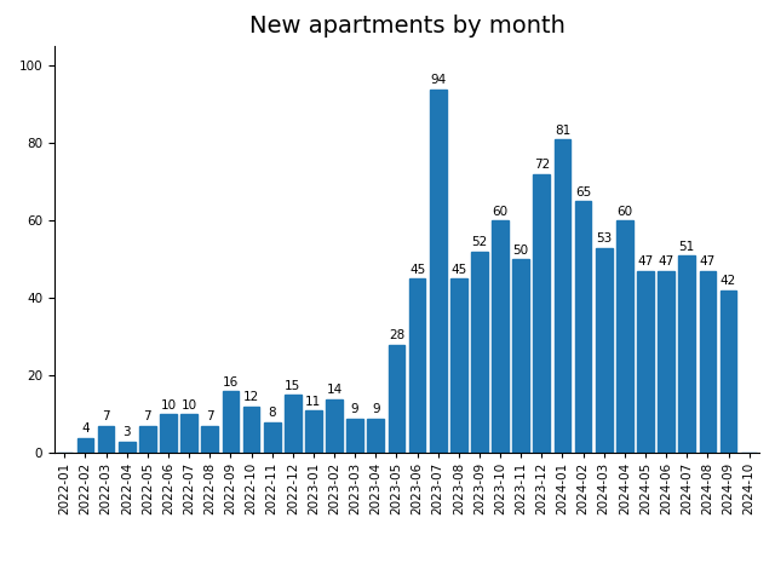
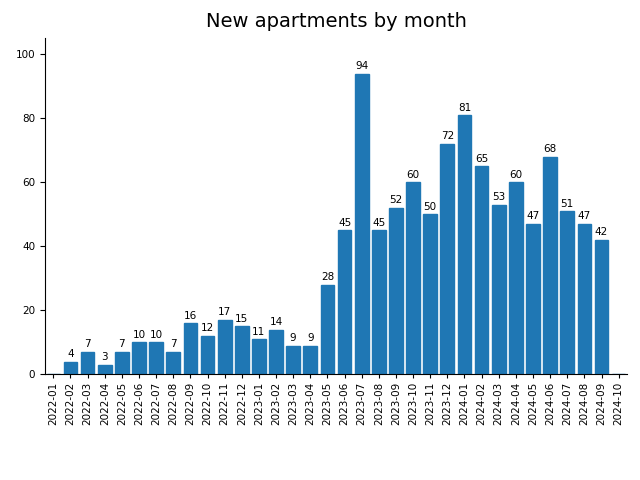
2022-11: 8 -> 17
2024-06: 47 -> 68
